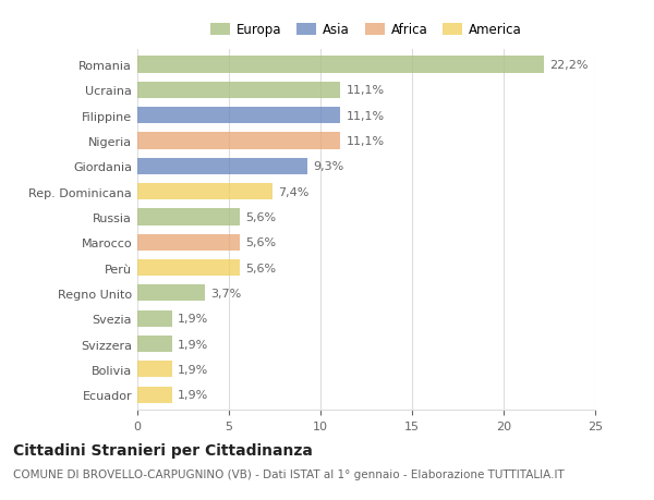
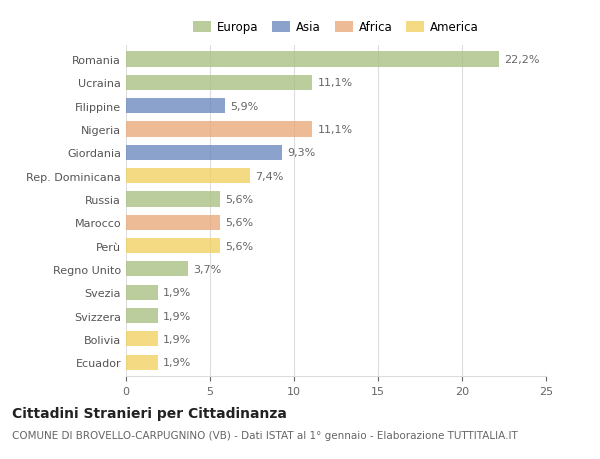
Filippine: 11,1% -> 5,9%
